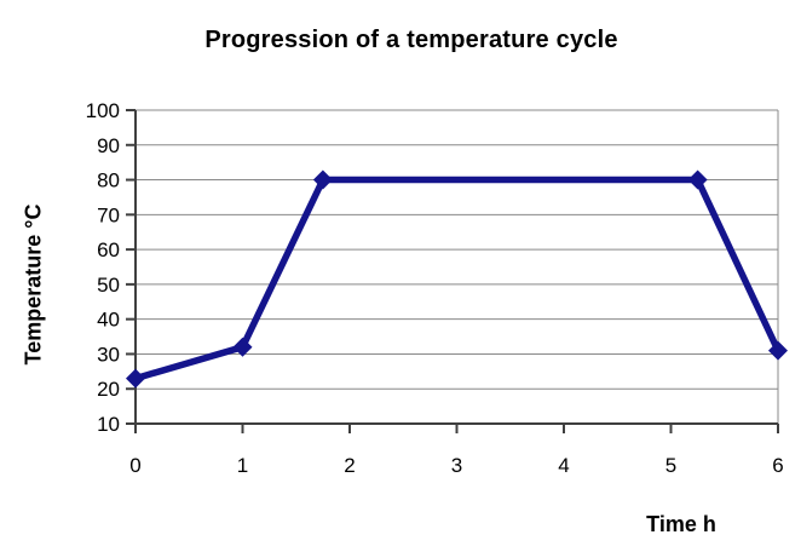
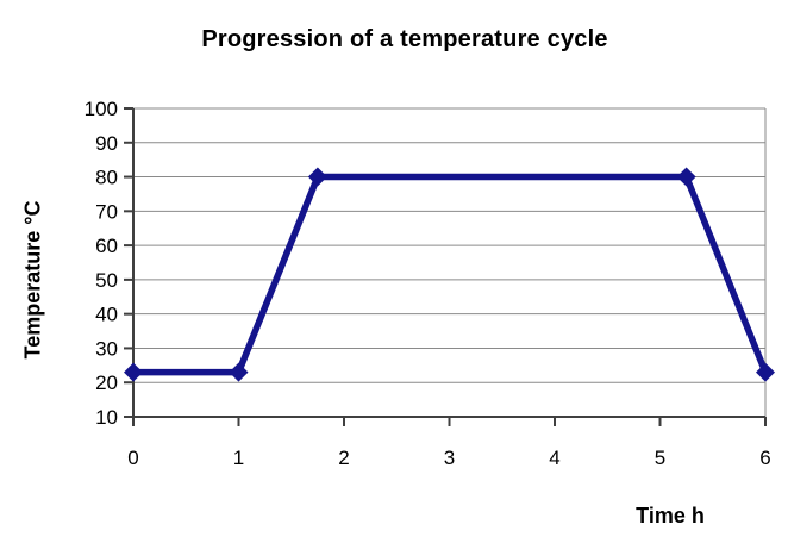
1: 32 -> 23
6: 31 -> 23
